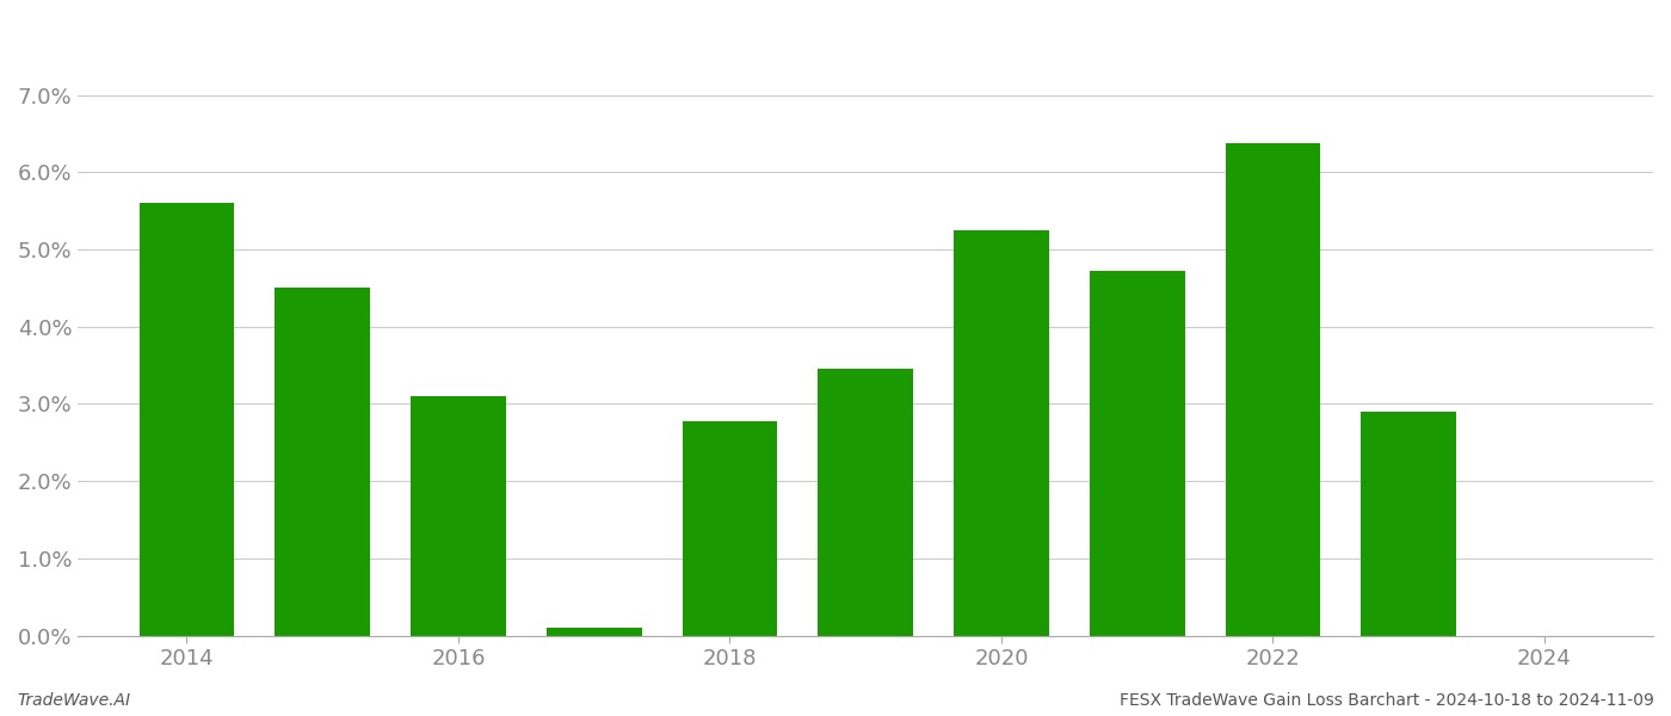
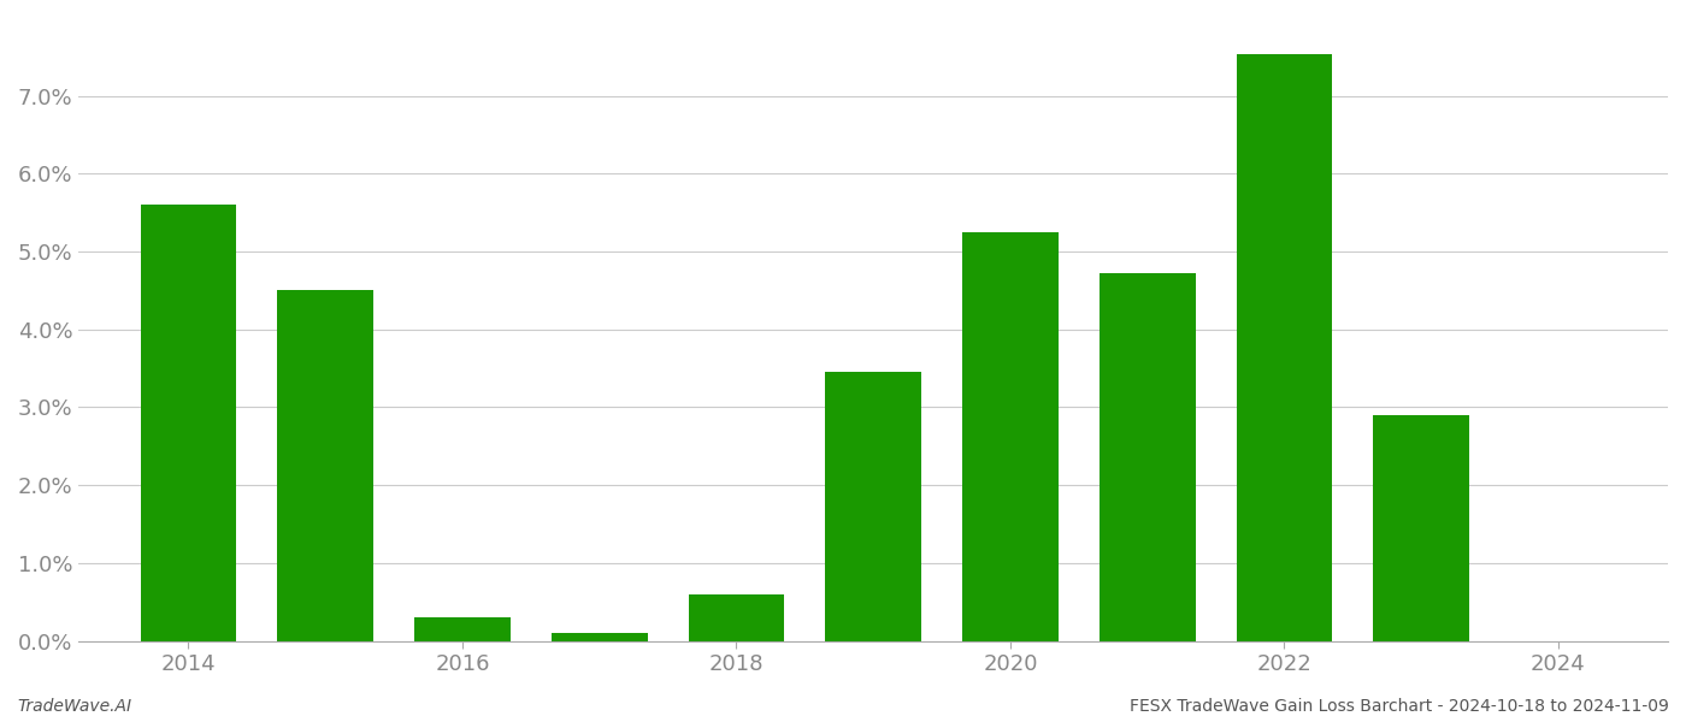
2016: 3.10% -> 0.30%
2018: 2.78% -> 0.60%
2022: 6.38% -> 7.53%
